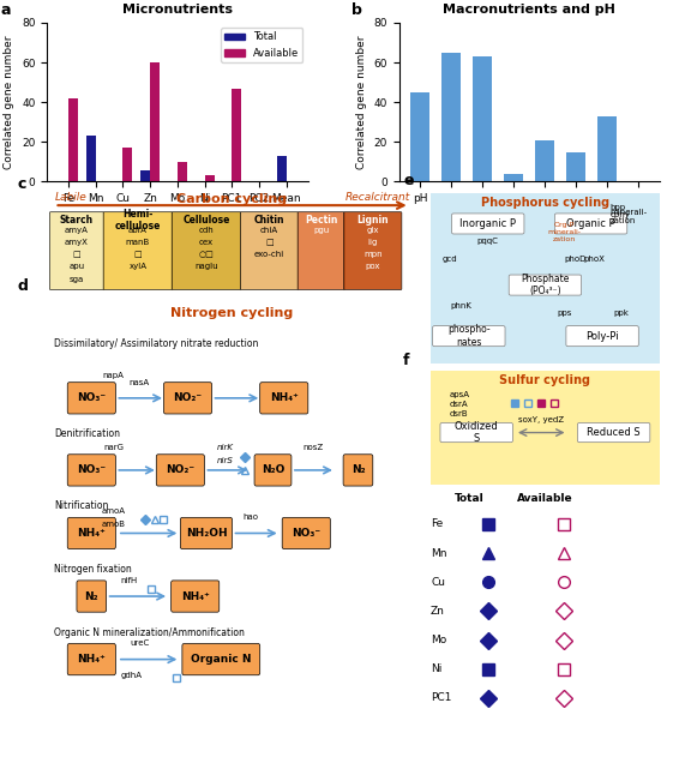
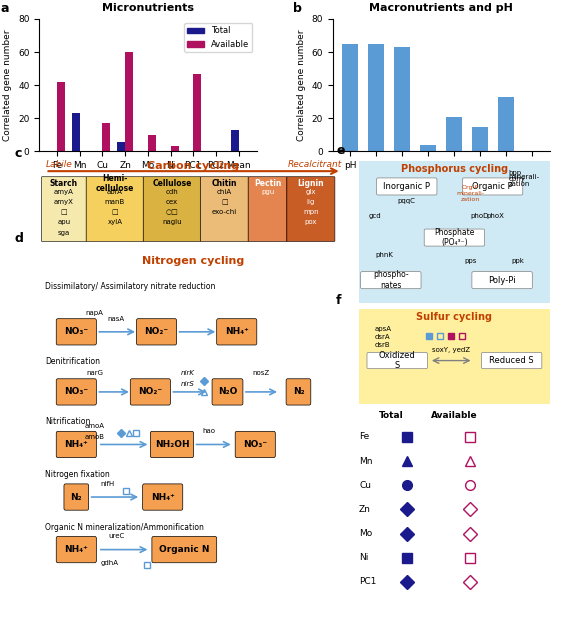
Macronutrients and pH/pH: 45 -> 65
